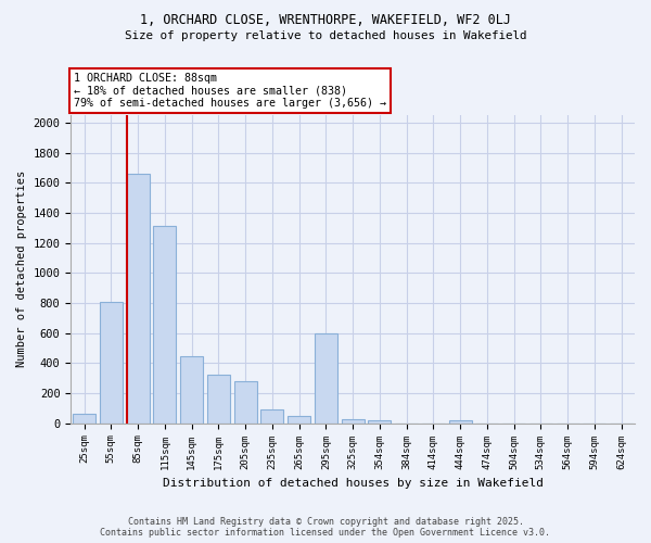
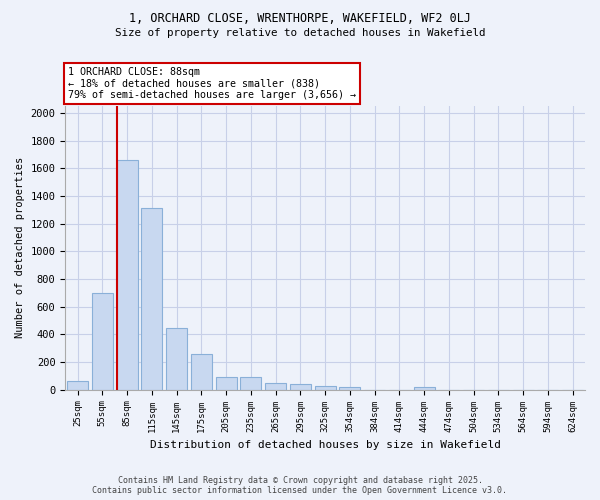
55sqm: 810 -> 700
175sqm: 320 -> 260
205sqm: 280 -> 90
295sqm: 600 -> 40
